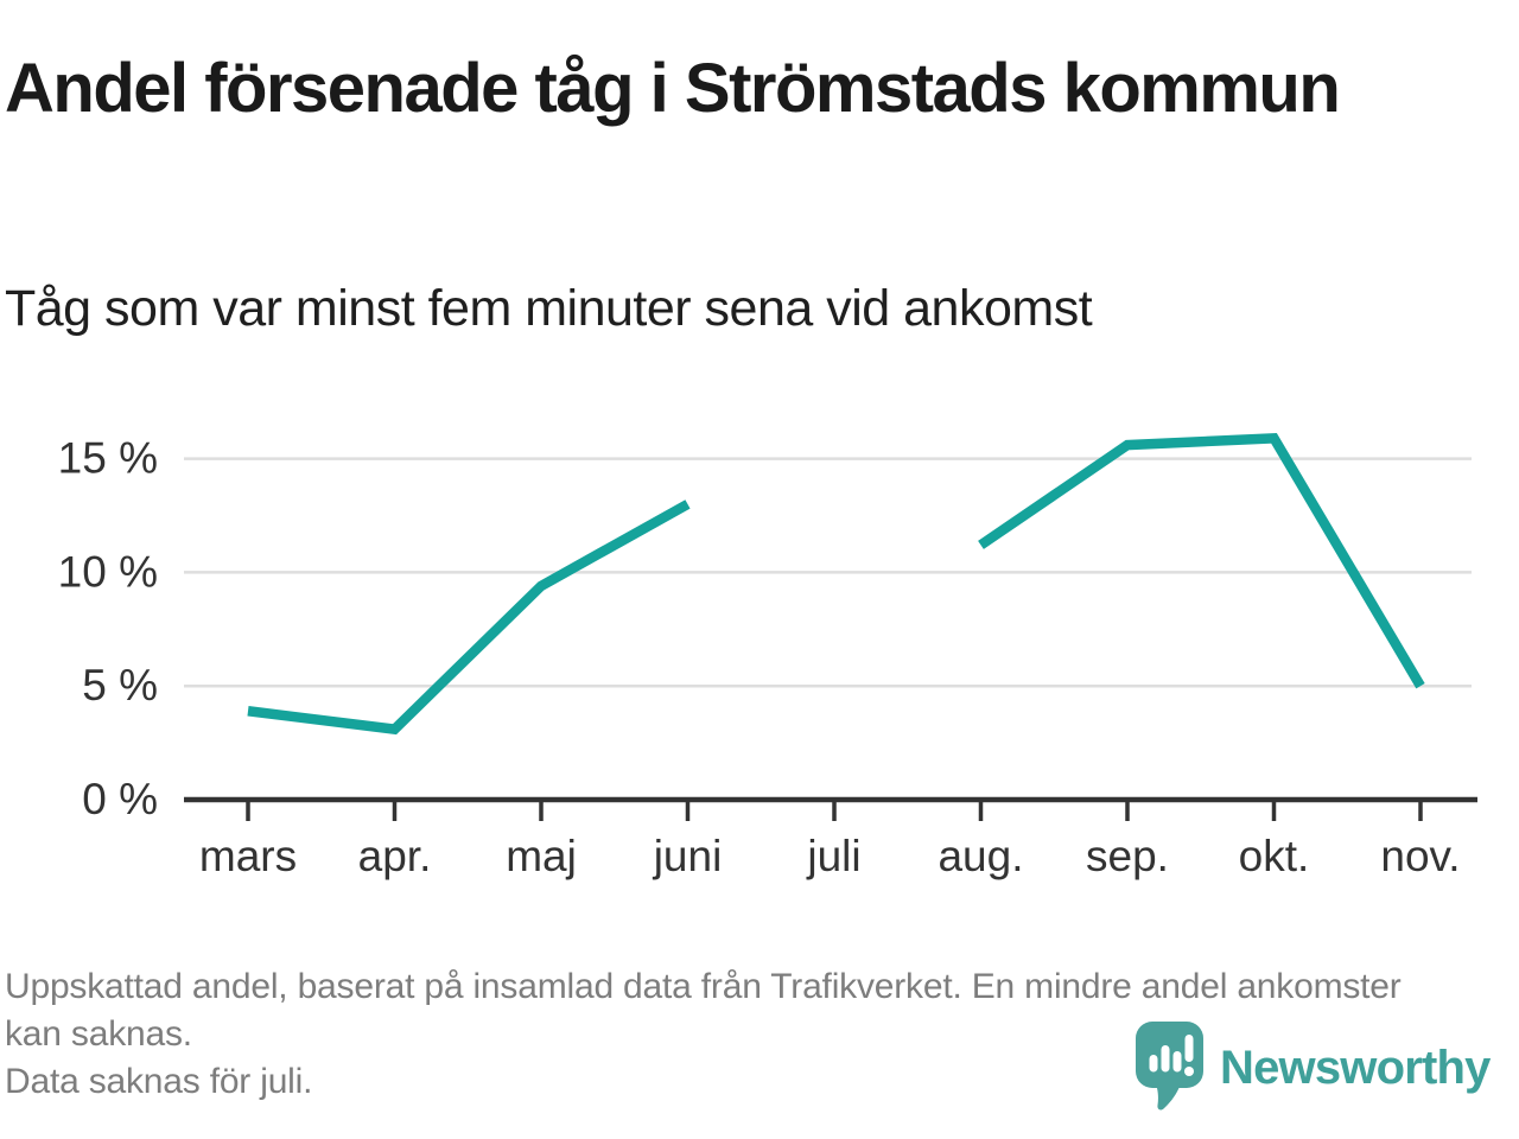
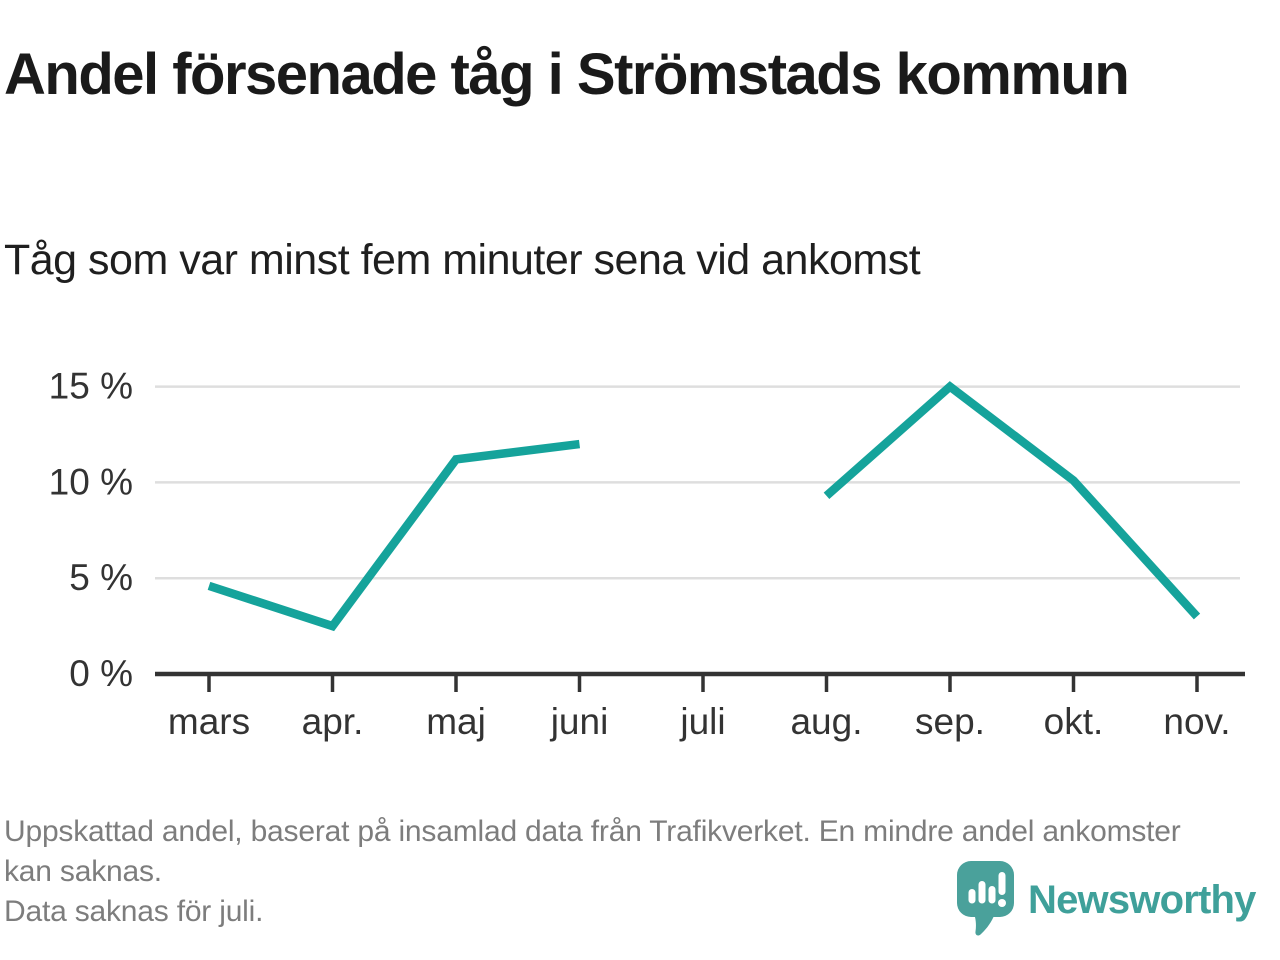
mars: 3.9% -> 4.6%
apr.: 3.1% -> 2.5%
maj: 9.4% -> 11.2%
juni: 13.0% -> 12.0%
aug.: 11.2% -> 9.3%
sep.: 15.6% -> 15.0%
okt.: 15.9% -> 10.1%
nov.: 5.0% -> 3.0%
